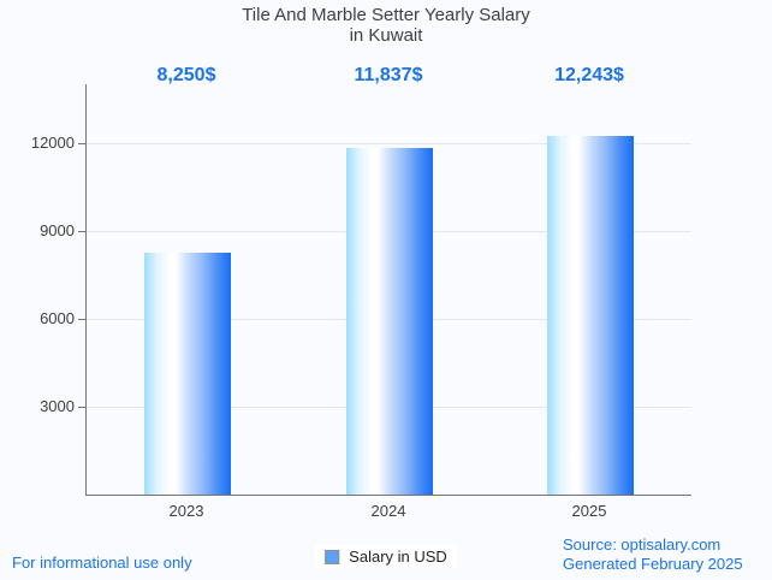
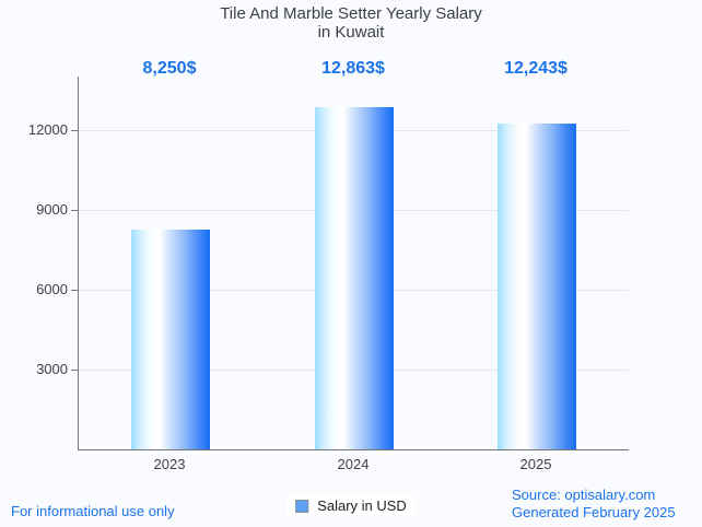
2024: 11,837 -> 12,863
